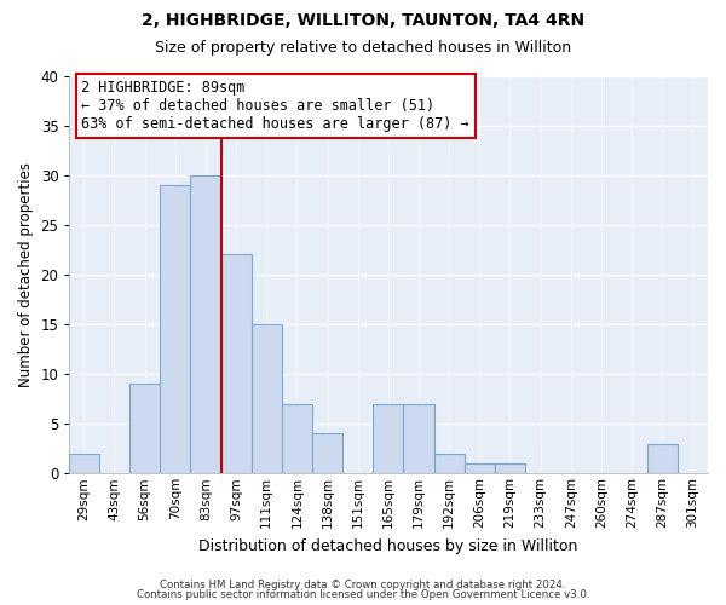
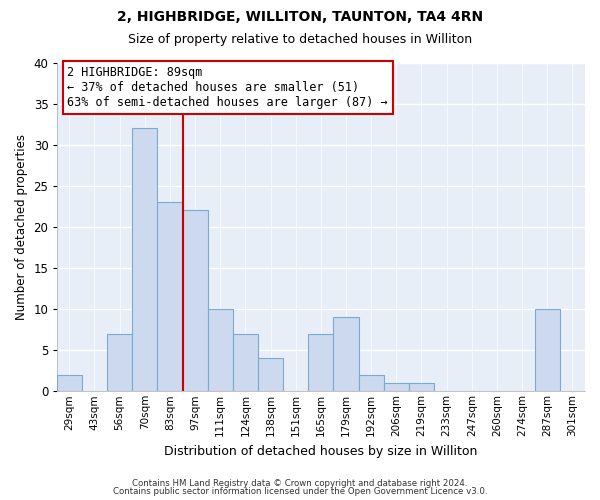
56sqm: 9 -> 7
70sqm: 29 -> 32
83sqm: 30 -> 23
111sqm: 15 -> 10
179sqm: 7 -> 9
287sqm: 3 -> 10
